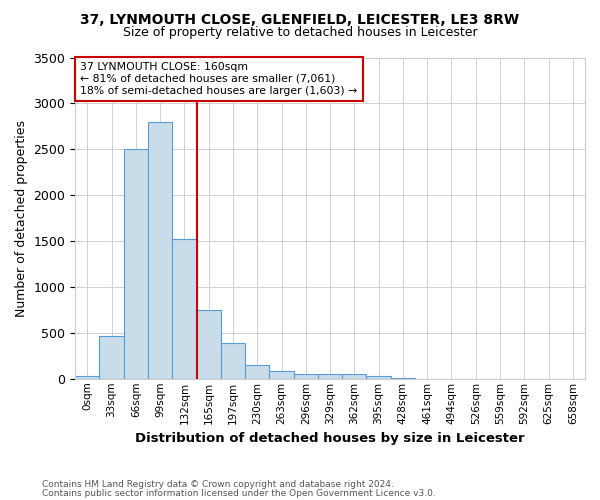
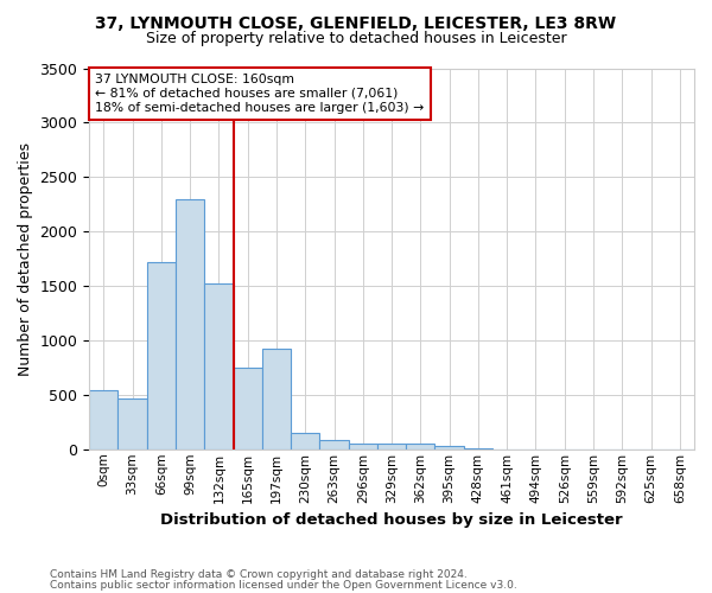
0sqm: 30 -> 540
66sqm: 2500 -> 1720
99sqm: 2800 -> 2300
197sqm: 390 -> 920
